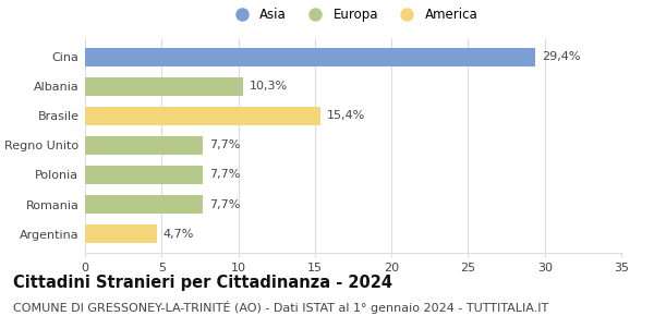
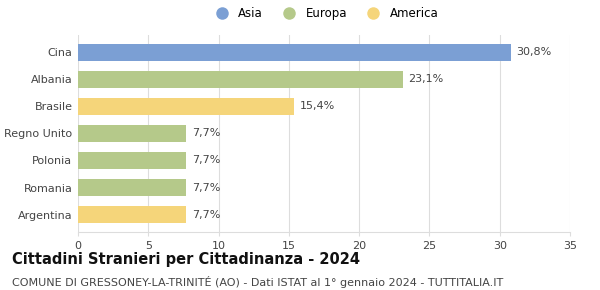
Cina: 29,4% -> 30,8%
Albania: 10,3% -> 23,1%
Argentina: 4,7% -> 7,7%
